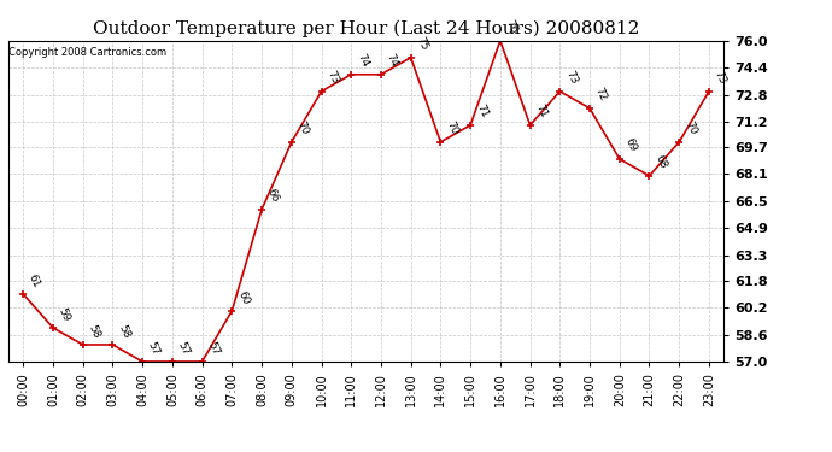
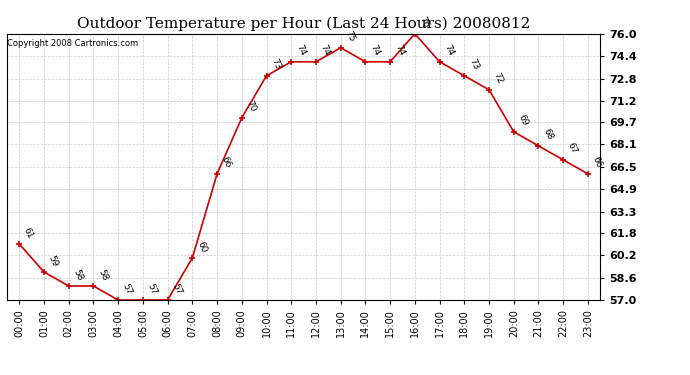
14:00: 70 -> 74
15:00: 71 -> 74
17:00: 71 -> 74
22:00: 70 -> 67
23:00: 73 -> 66
